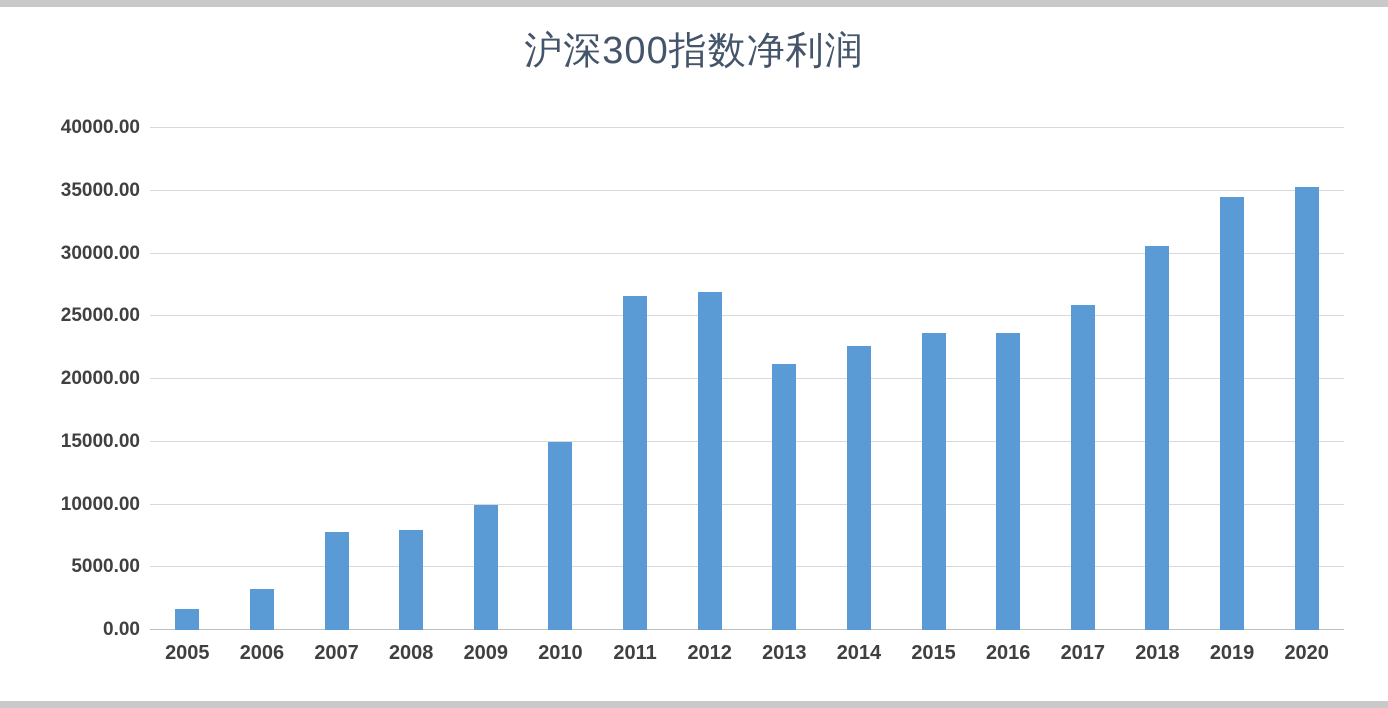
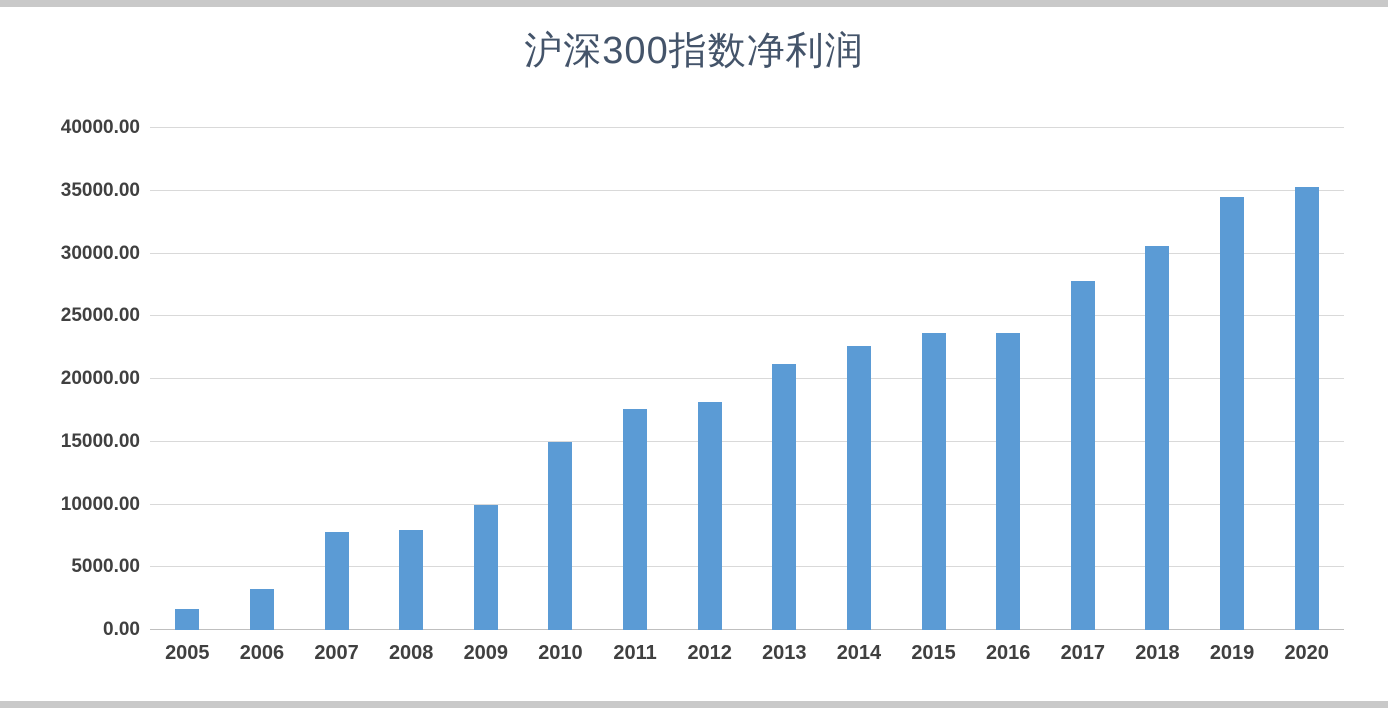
2011: 26600 -> 17600
2012: 26900 -> 18200
2017: 25900 -> 27800
